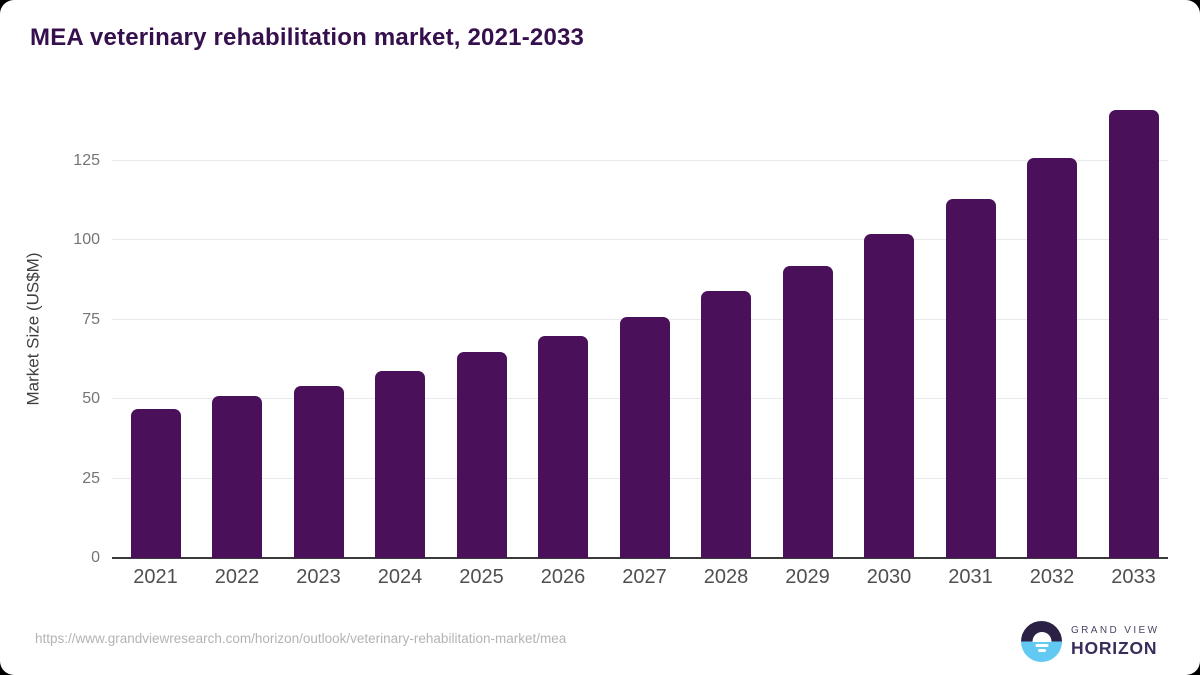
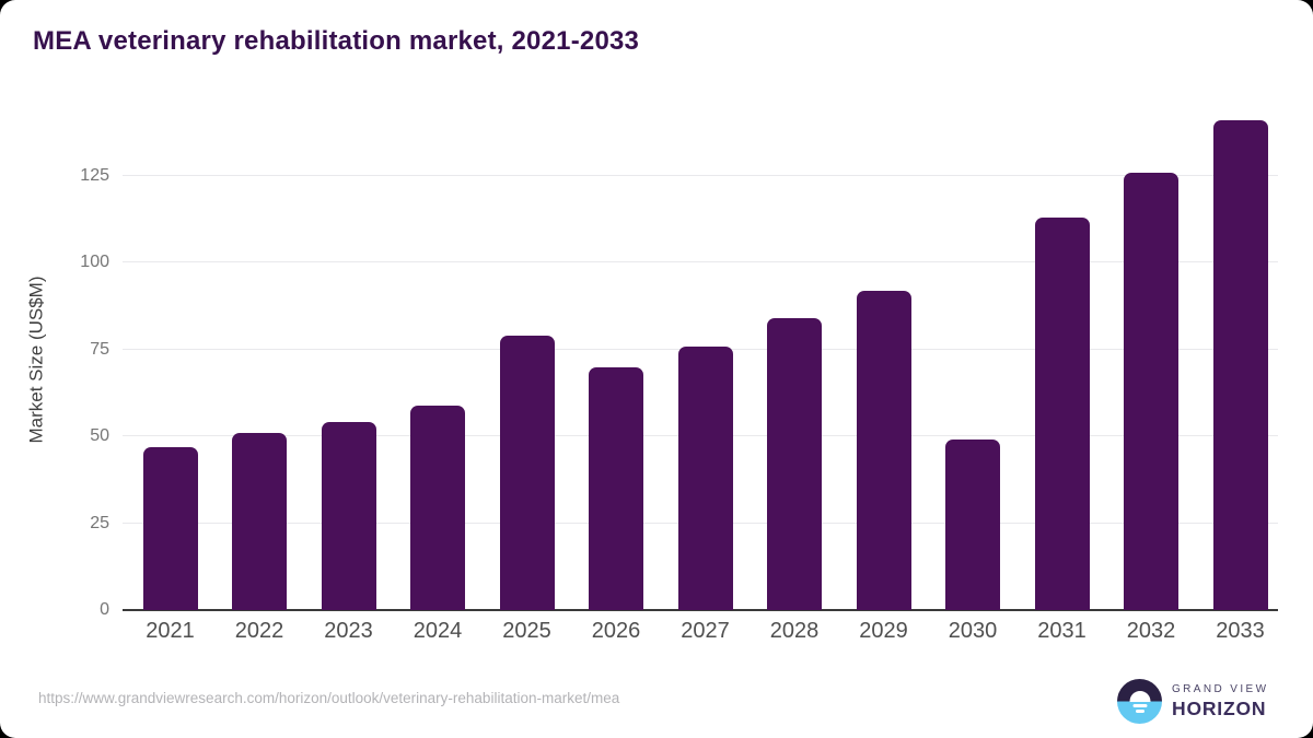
2025: 65 -> 79
2030: 102 -> 49
